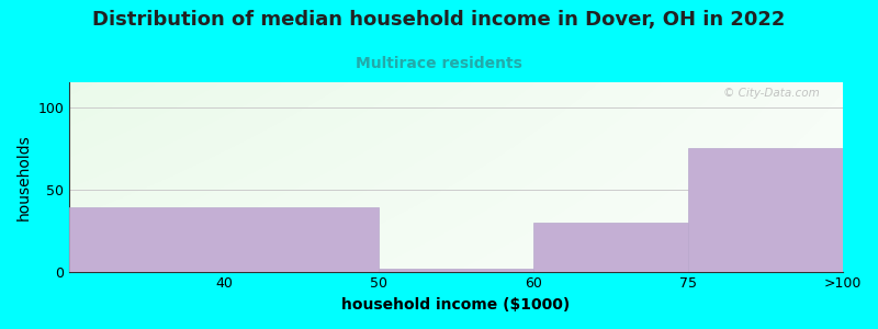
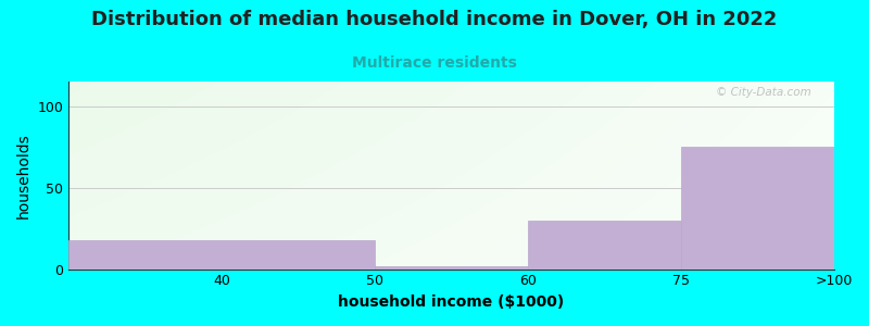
40: 39 -> 18
